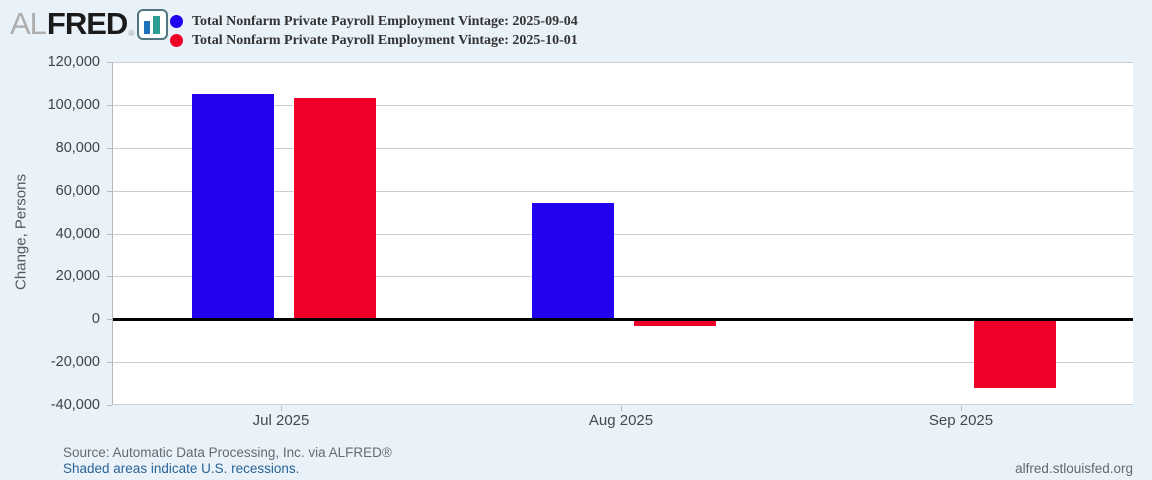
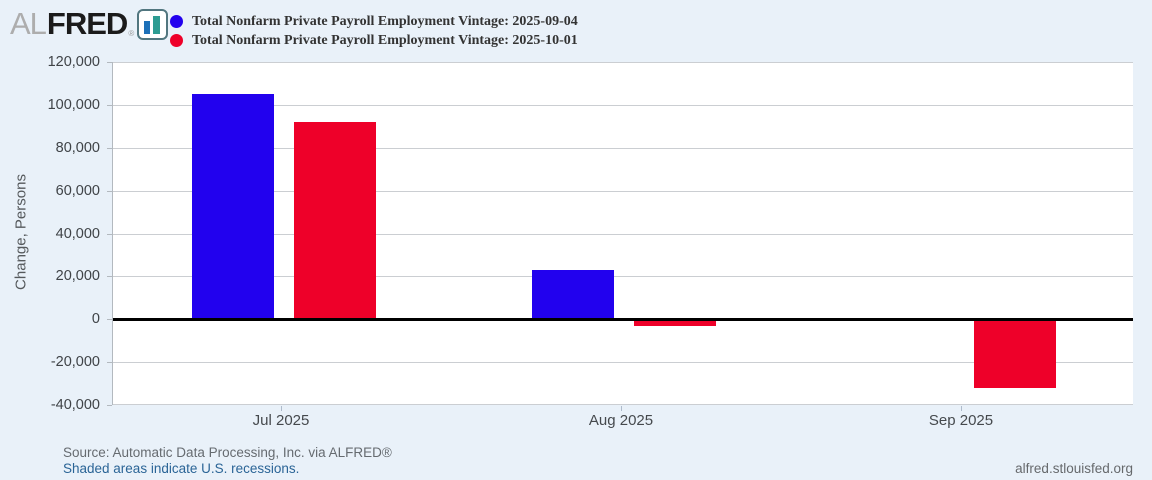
Total Nonfarm Private Payroll Employment Vintage: 2025-10-01/Jul 2025: 103000 -> 92000
Total Nonfarm Private Payroll Employment Vintage: 2025-09-04/Aug 2025: 54000 -> 23000
